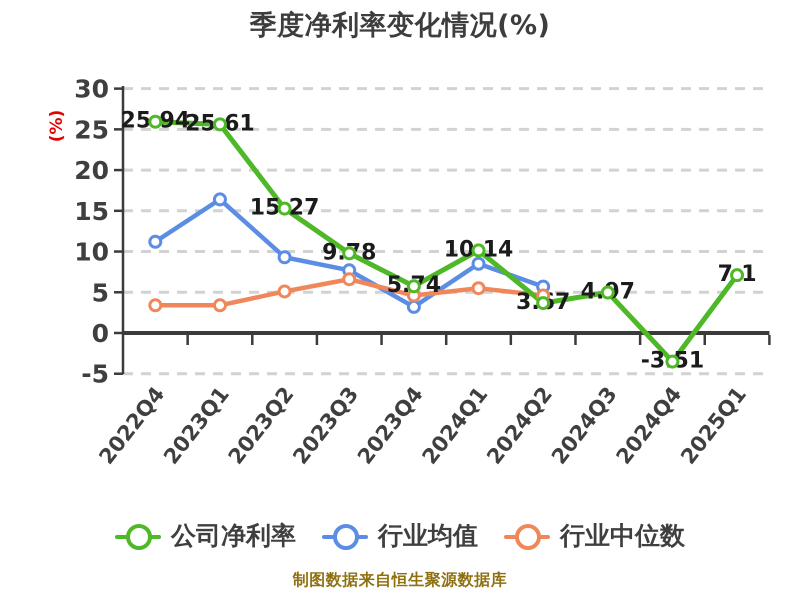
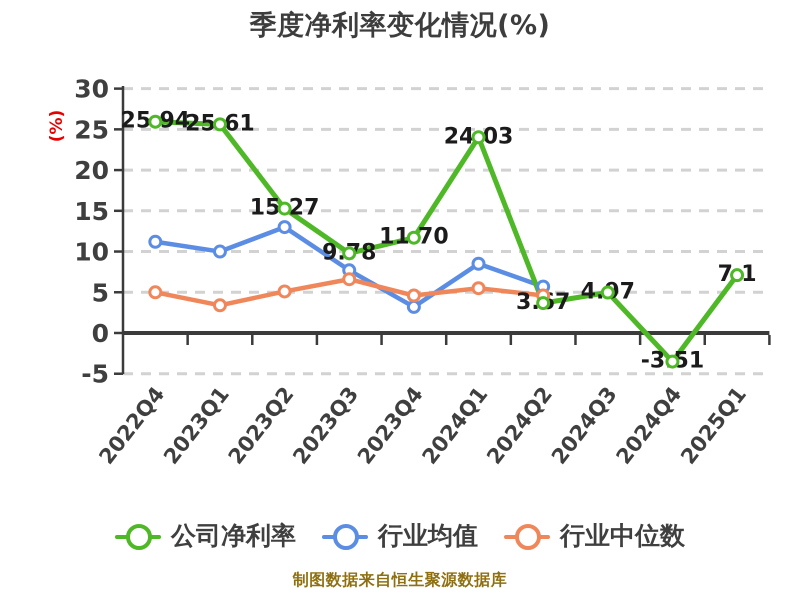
行业中位数/2022Q4: 3 -> 5
行业均值/2023Q1: 16 -> 10
行业均值/2023Q2: 9 -> 13
公司净利率/2023Q4: 5.74 -> 11.70
公司净利率/2024Q1: 10.14 -> 24.03
